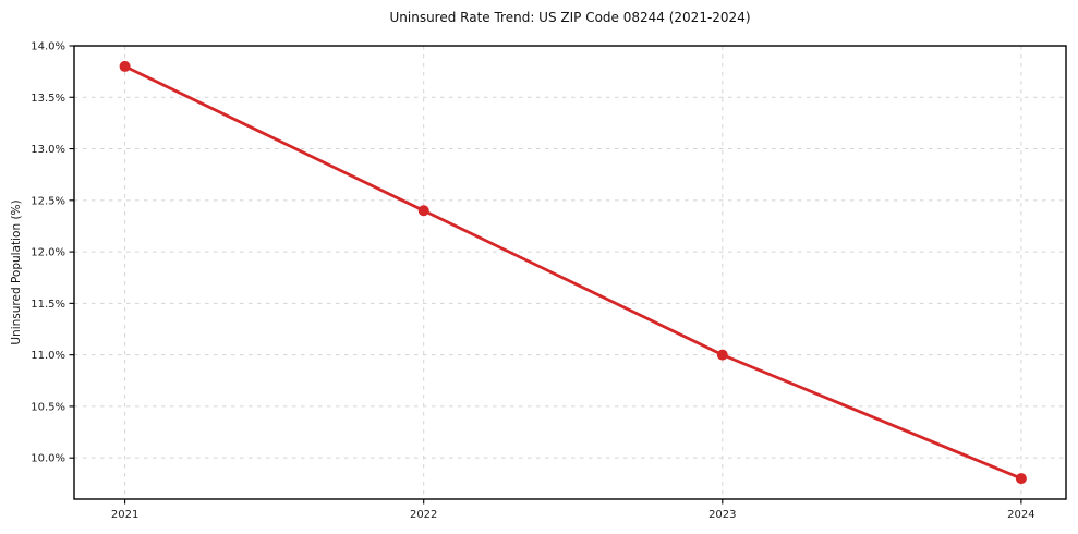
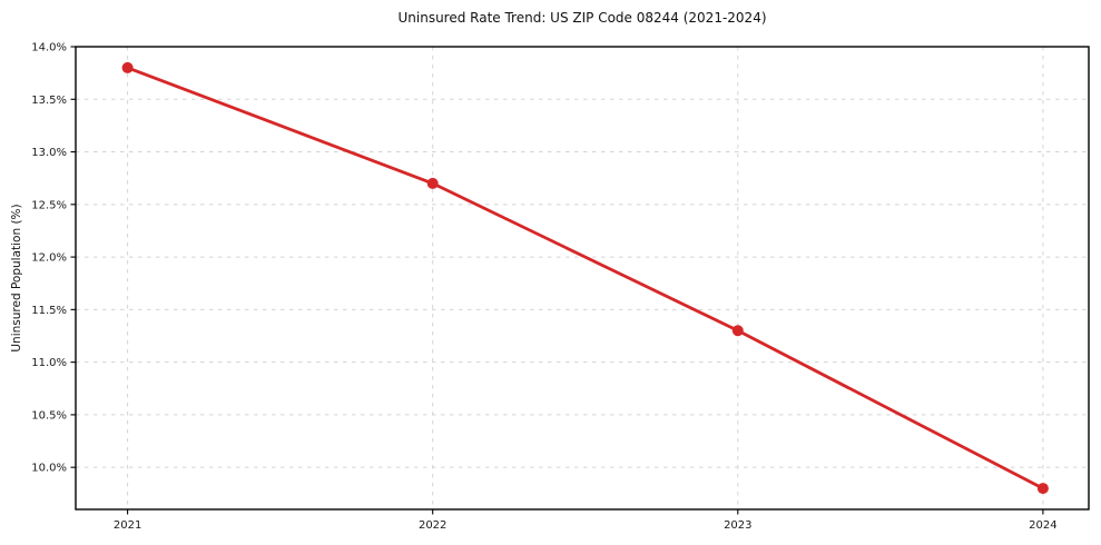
2022: 12.4% -> 12.7%
2023: 11.0% -> 11.3%
